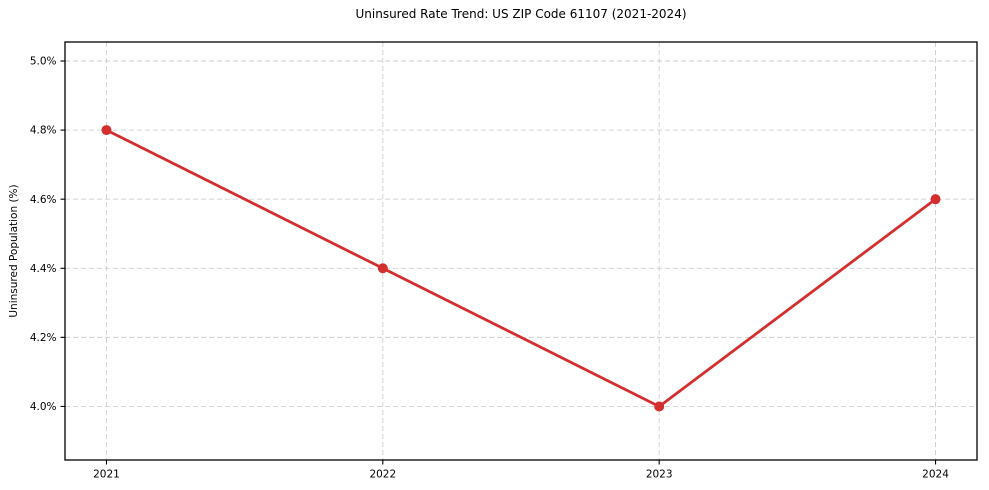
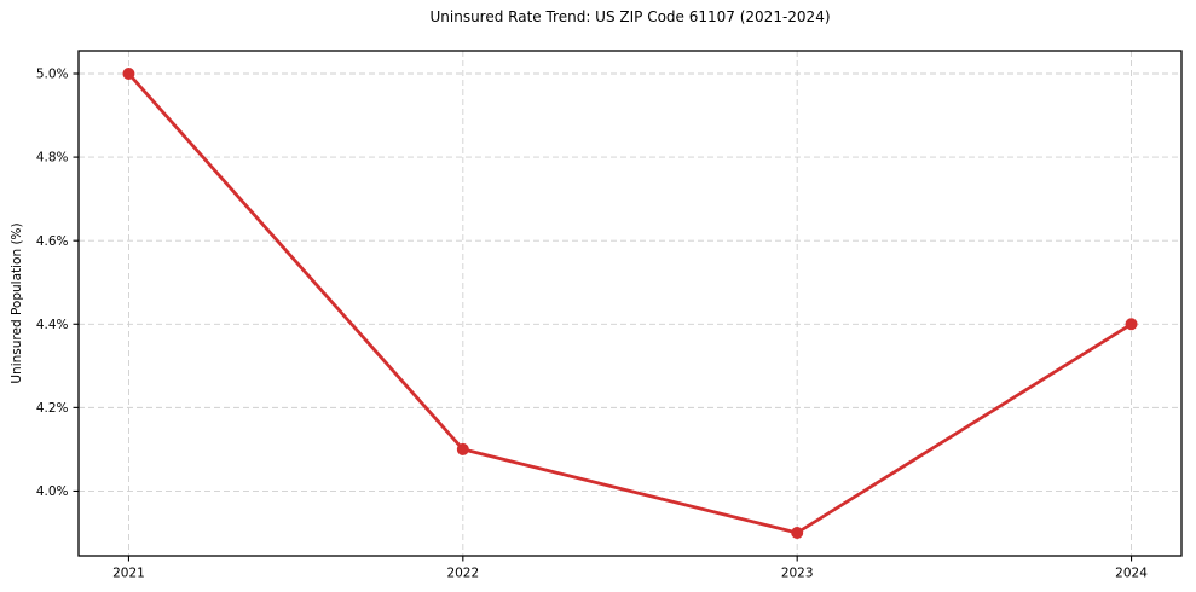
2021: 4.8% -> 5.0%
2022: 4.4% -> 4.1%
2023: 4.0% -> 3.9%
2024: 4.6% -> 4.4%
